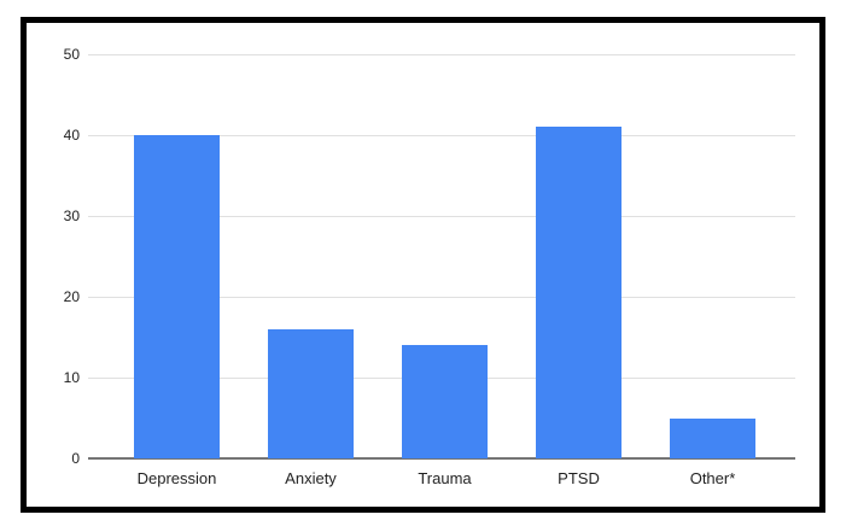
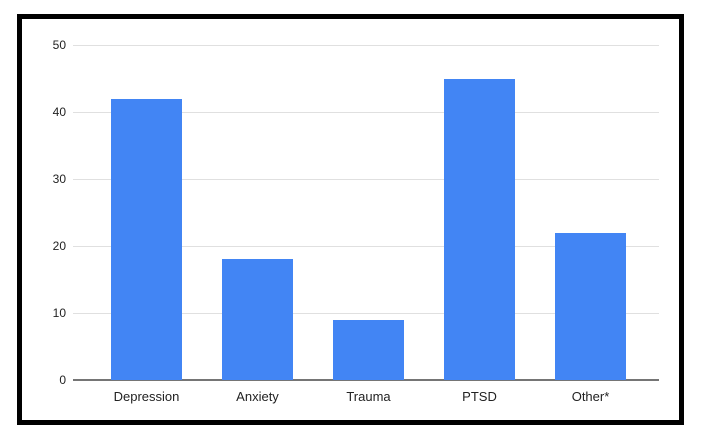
Depression: 40 -> 42
Anxiety: 16 -> 18
Trauma: 14 -> 9
PTSD: 41 -> 45
Other*: 5 -> 22
